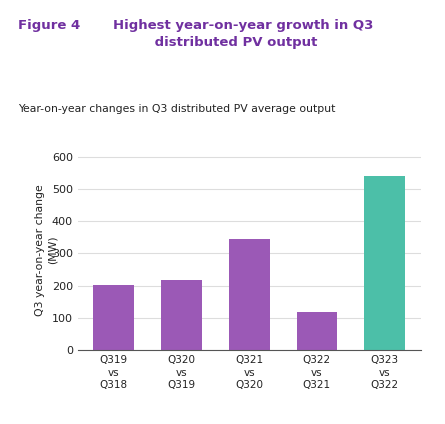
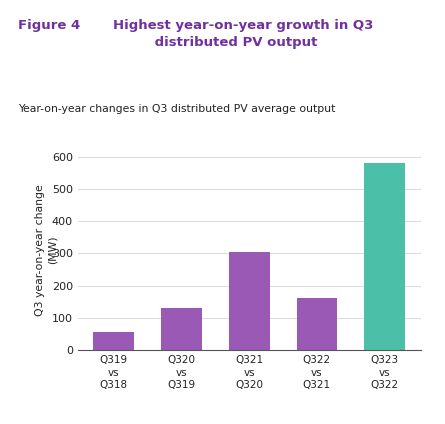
Q319 vs Q318: 203 -> 55
Q320 vs Q319: 218 -> 130
Q321 vs Q320: 345 -> 305
Q322 vs Q321: 118 -> 160
Q323 vs Q322: 540 -> 580
